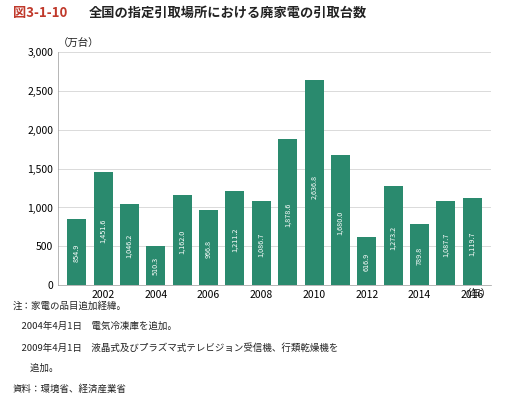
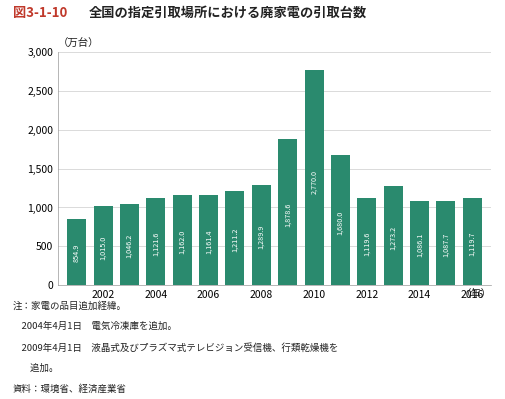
2002: 1,451.6 -> 1,015.0
2004: 510.3 -> 1,121.6
2006: 966.8 -> 1,161.4
2008: 1,086.7 -> 1,289.9
2010: 2,636.8 -> 2,770.0
2012: 616.9 -> 1,119.6
2014: 789.8 -> 1,086.1
